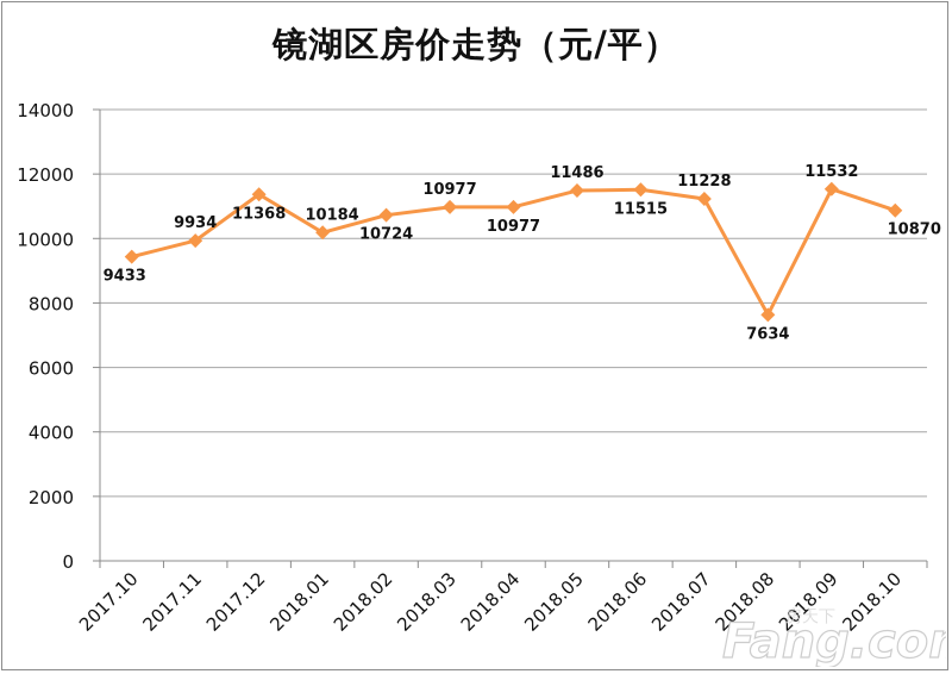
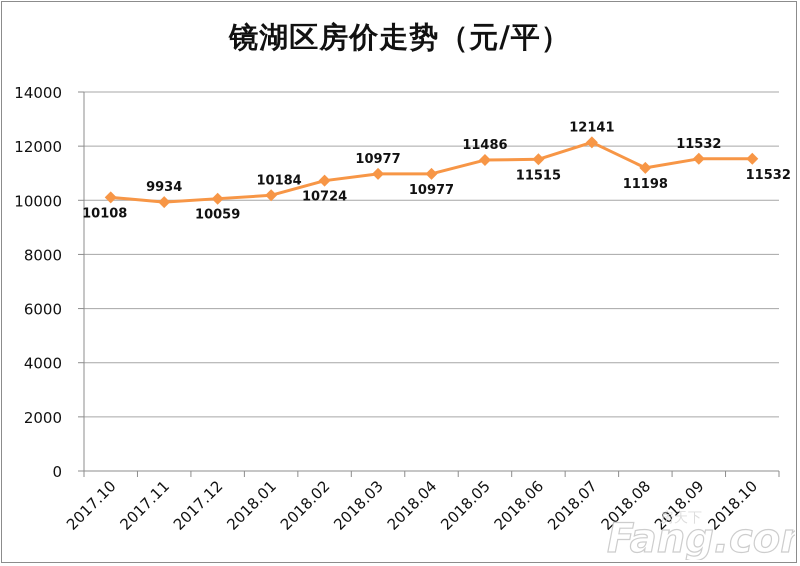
2017.10: 9433 -> 10108
2017.12: 11368 -> 10059
2018.07: 11228 -> 12141
2018.08: 7634 -> 11198
2018.10: 10870 -> 11532
